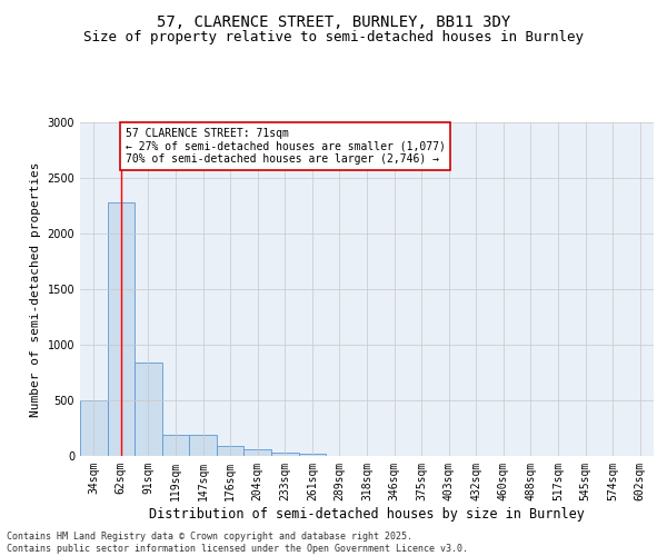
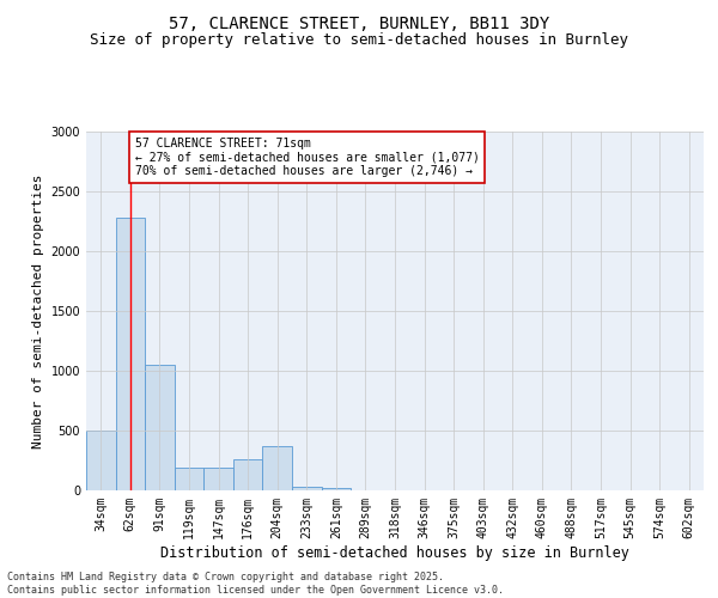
91sqm: 840 -> 1050
176sqm: 100 -> 260
204sqm: 60 -> 370
